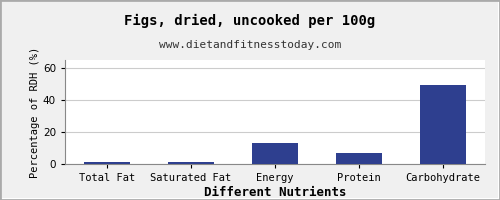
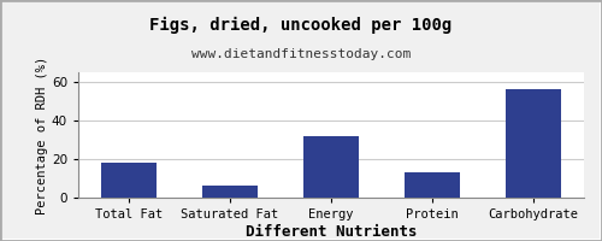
Total Fat: 1 -> 18
Saturated Fat: 2 -> 6
Energy: 13 -> 32
Protein: 7 -> 13
Carbohydrate: 50 -> 56
